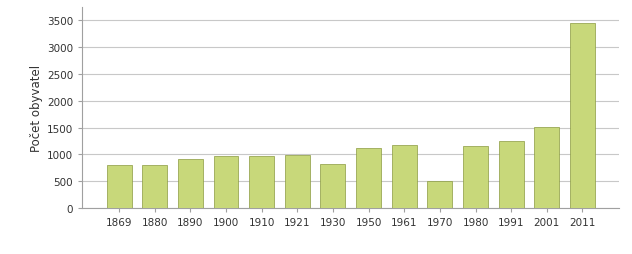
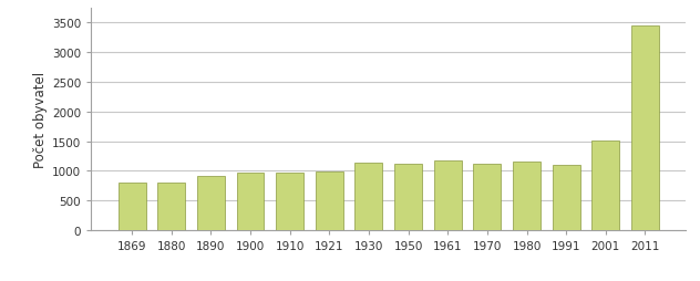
1930: 820 -> 1130
1970: 500 -> 1110
1991: 1240 -> 1100
